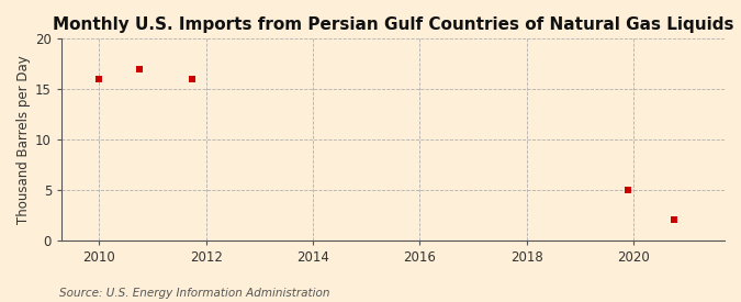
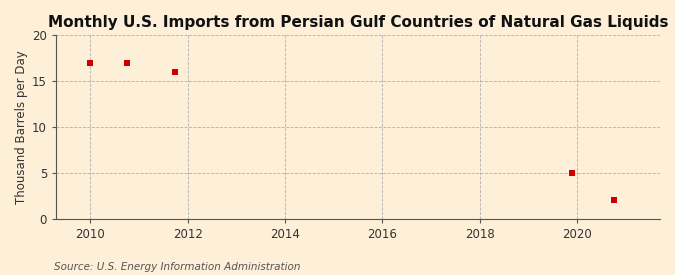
2010: 16 -> 17
